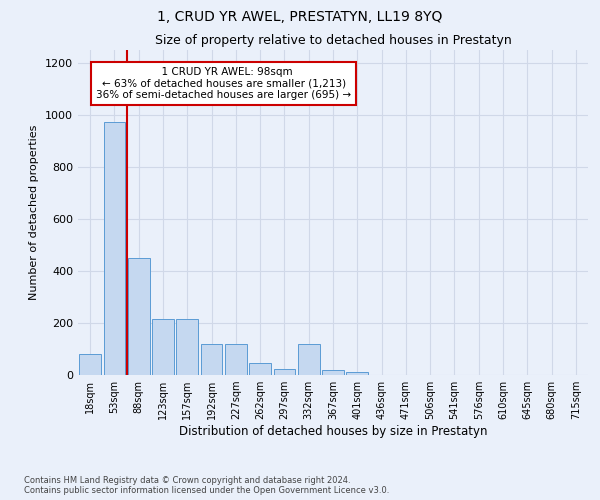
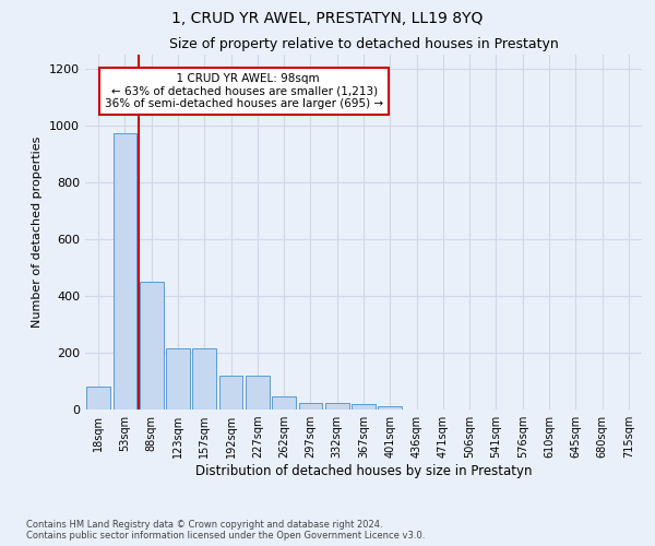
332sqm: 120 -> 25
